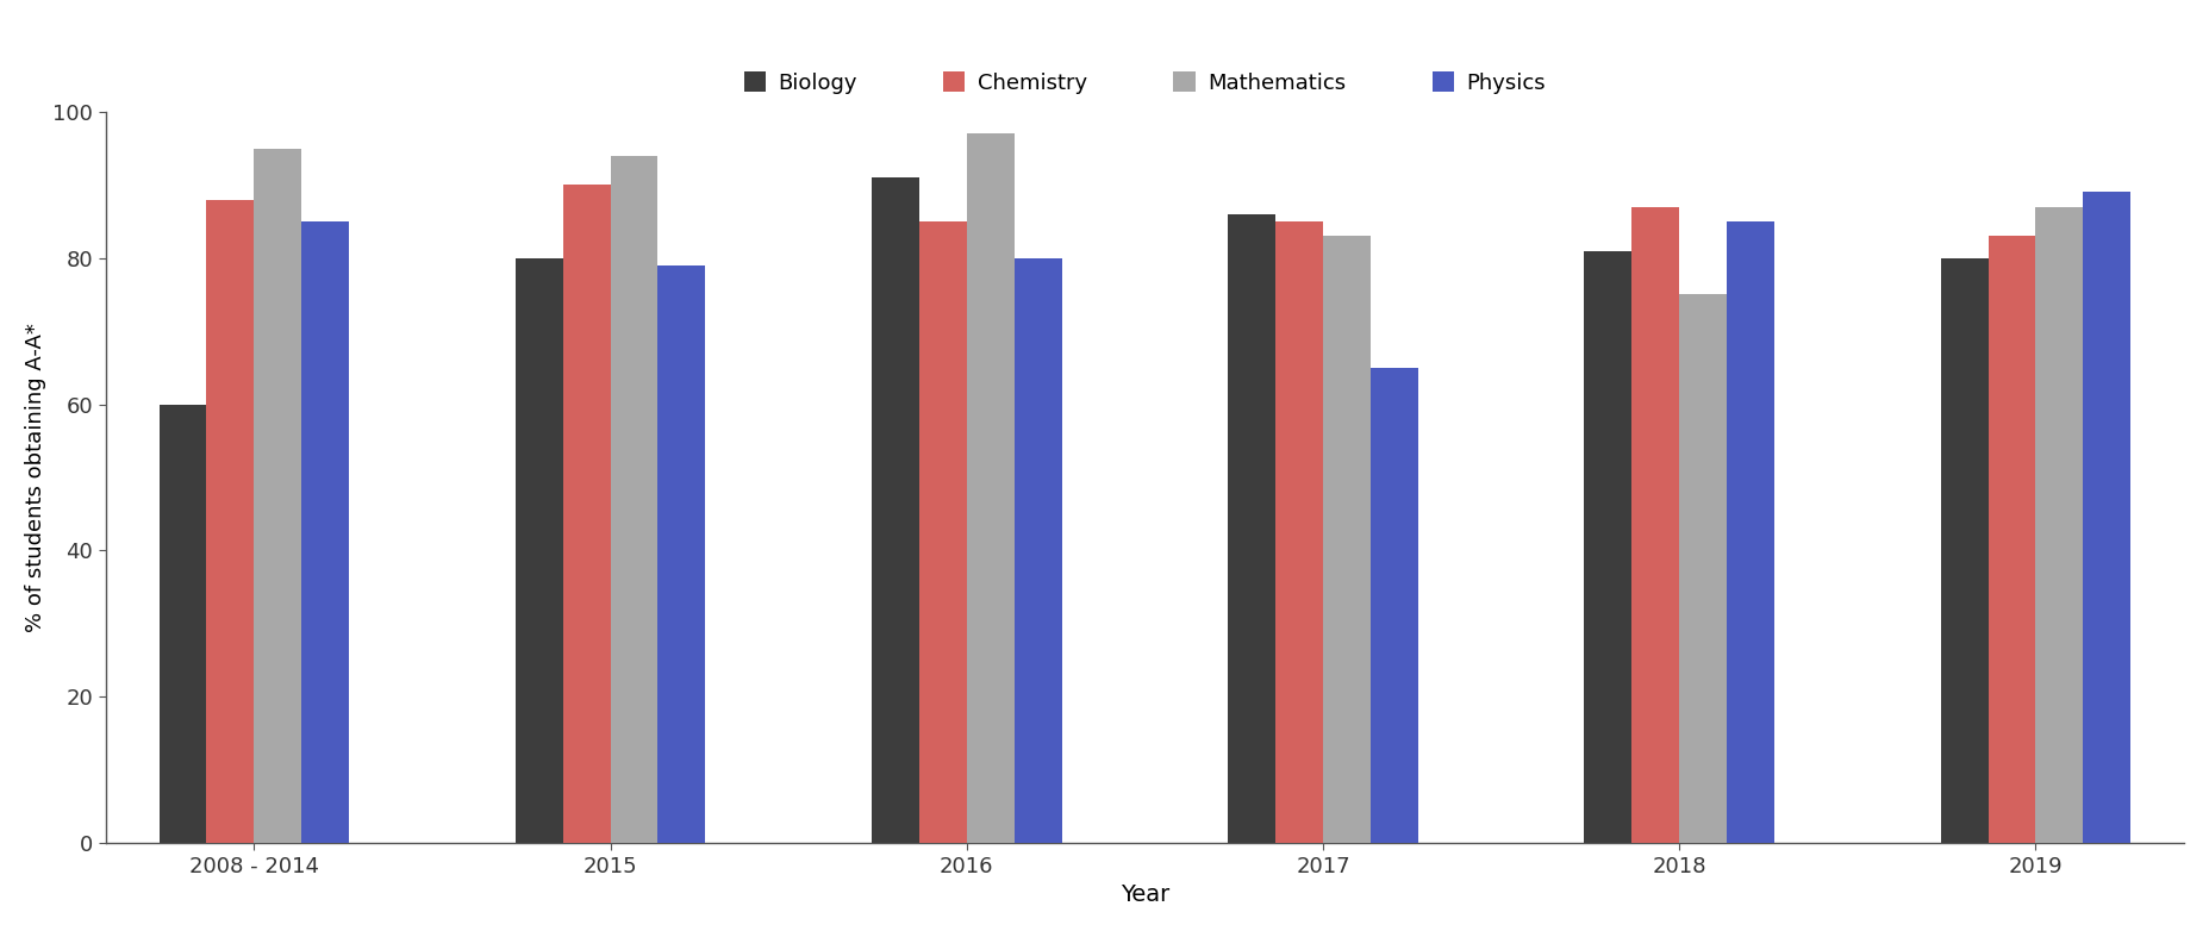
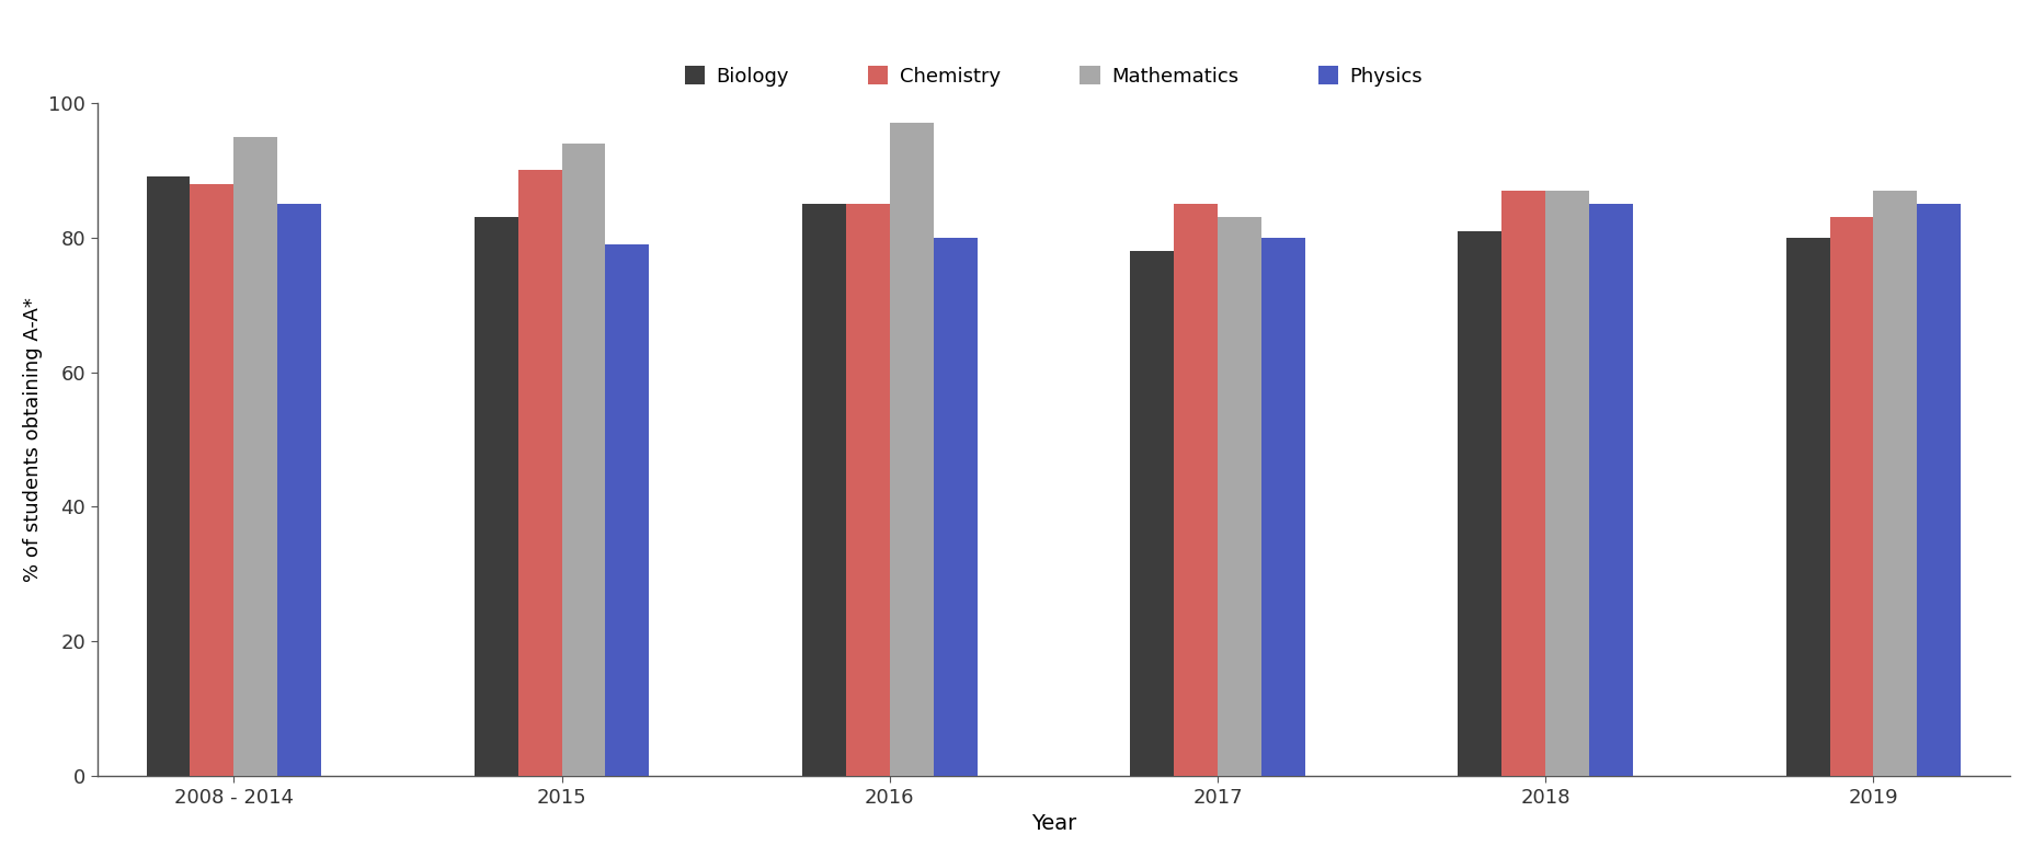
Biology/2008 - 2014: 60 -> 89
Biology/2015: 80 -> 83
Biology/2016: 91 -> 85
Biology/2017: 86 -> 78
Physics/2017: 65 -> 80
Mathematics/2018: 75 -> 87
Physics/2019: 89 -> 85
